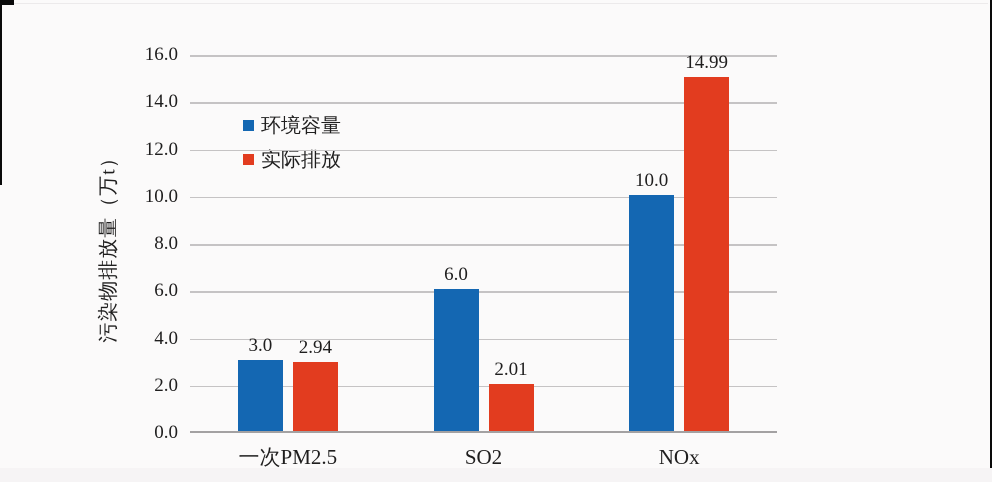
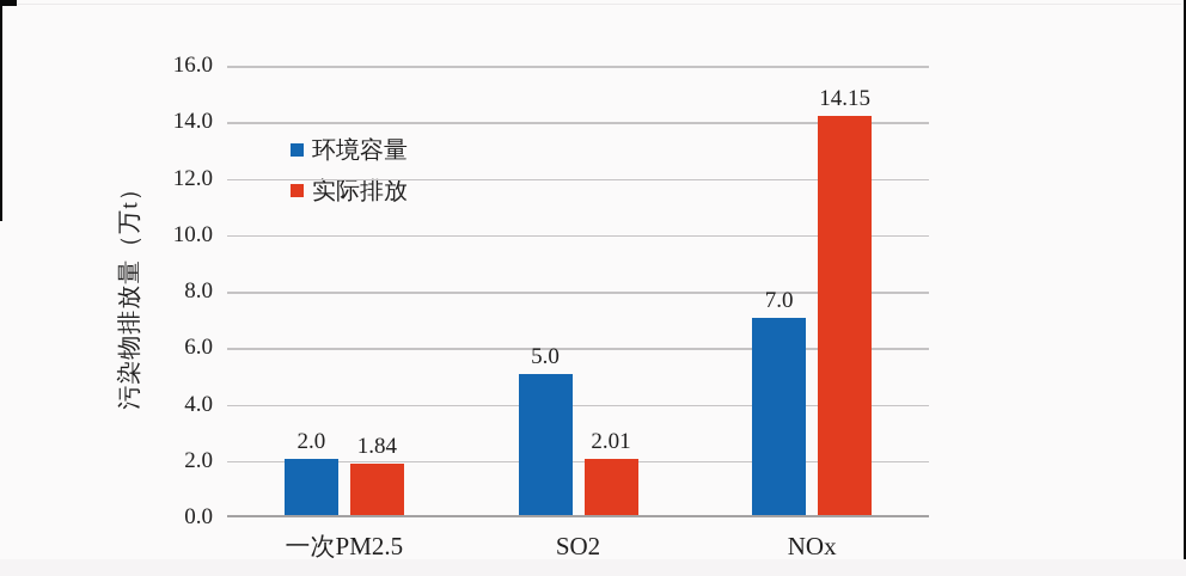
环境容量/一次PM2.5: 3.0 -> 2.0
实际排放/一次PM2.5: 2.94 -> 1.84
环境容量/SO2: 6.0 -> 5.0
环境容量/NOx: 10.0 -> 7.0
实际排放/NOx: 14.99 -> 14.15
